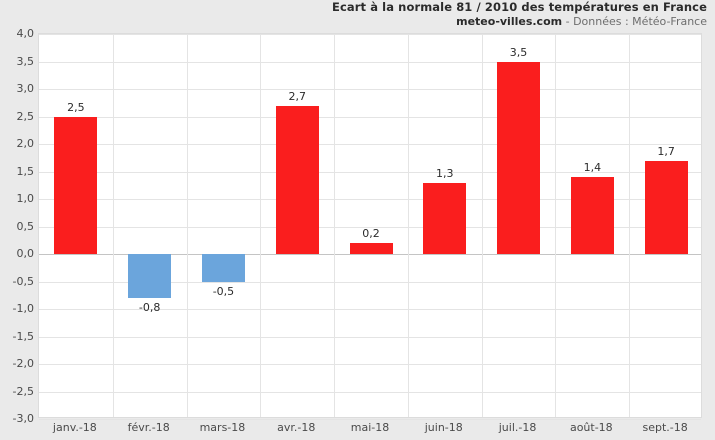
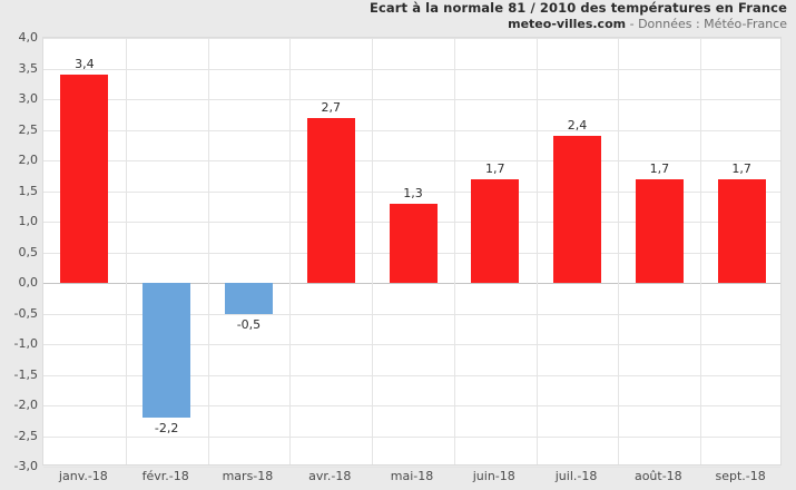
janv.-18: 2,5 -> 3,4
févr.-18: -0,8 -> -2,2
mai-18: 0,2 -> 1,3
juin-18: 1,3 -> 1,7
juil.-18: 3,5 -> 2,4
août-18: 1,4 -> 1,7
